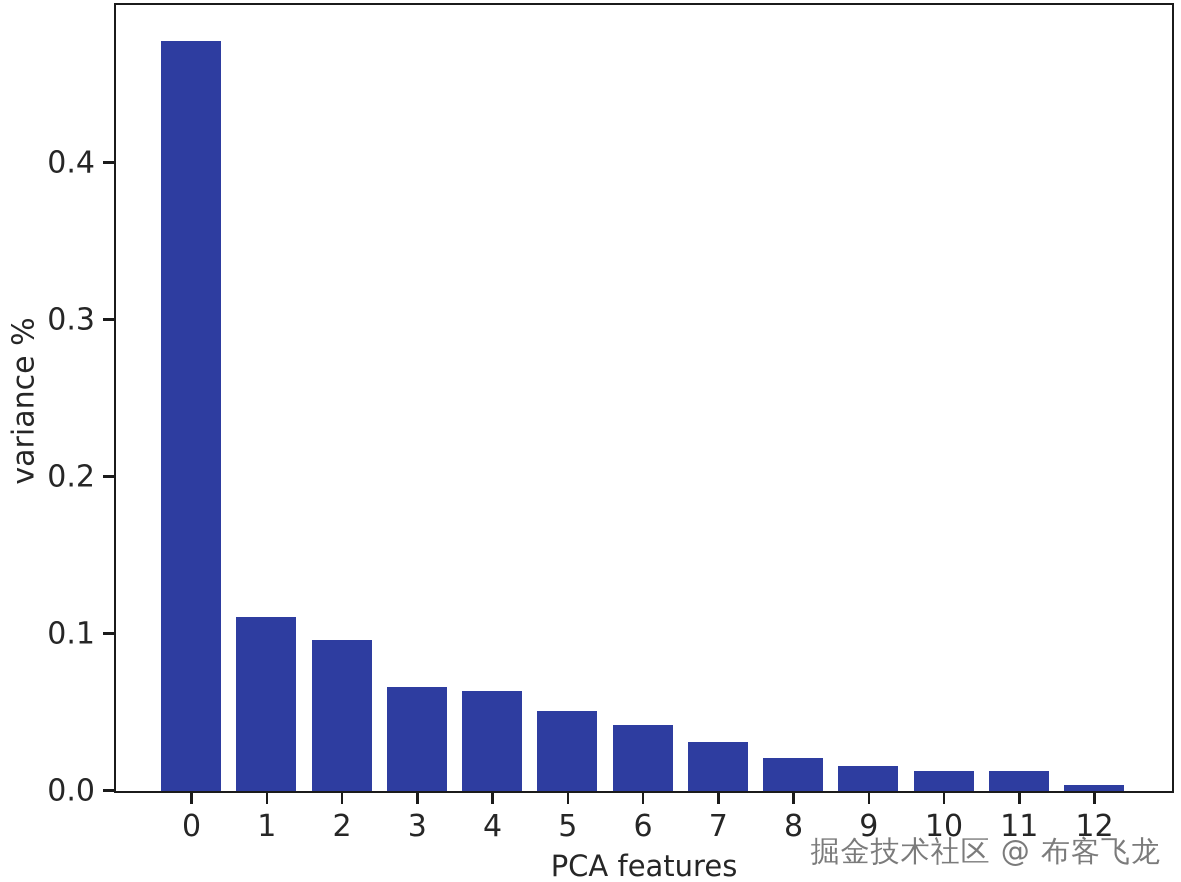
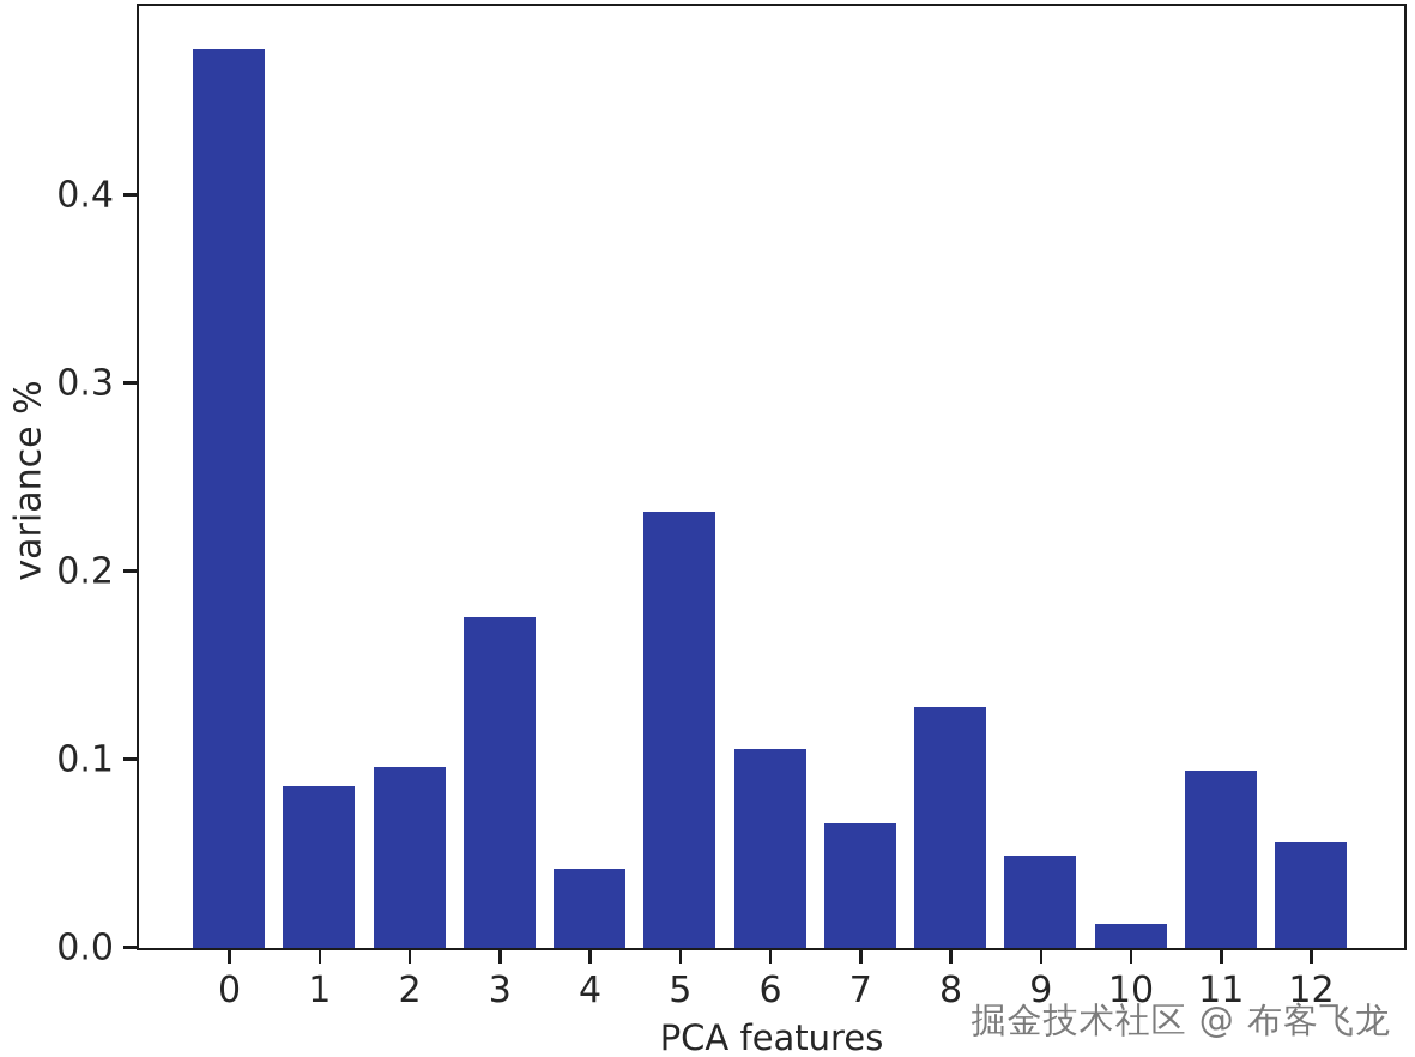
1: 0.111 -> 0.086
3: 0.066 -> 0.176
4: 0.064 -> 0.042
5: 0.051 -> 0.232
6: 0.042 -> 0.106
7: 0.031 -> 0.066
8: 0.021 -> 0.128
9: 0.016 -> 0.049
11: 0.013 -> 0.094
12: 0.004 -> 0.056
